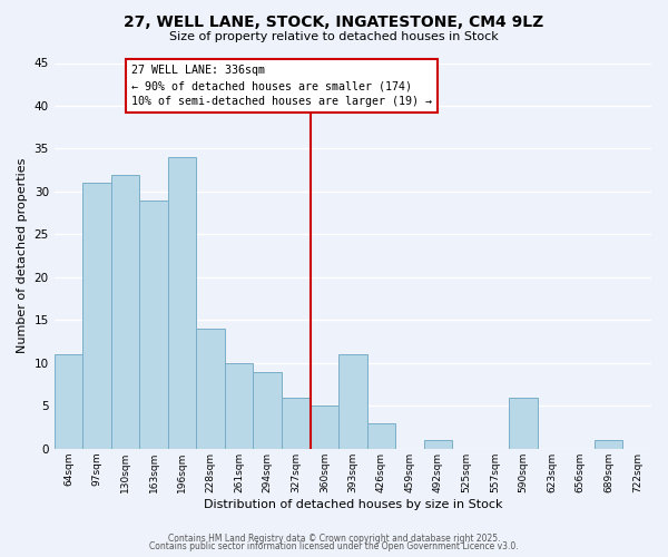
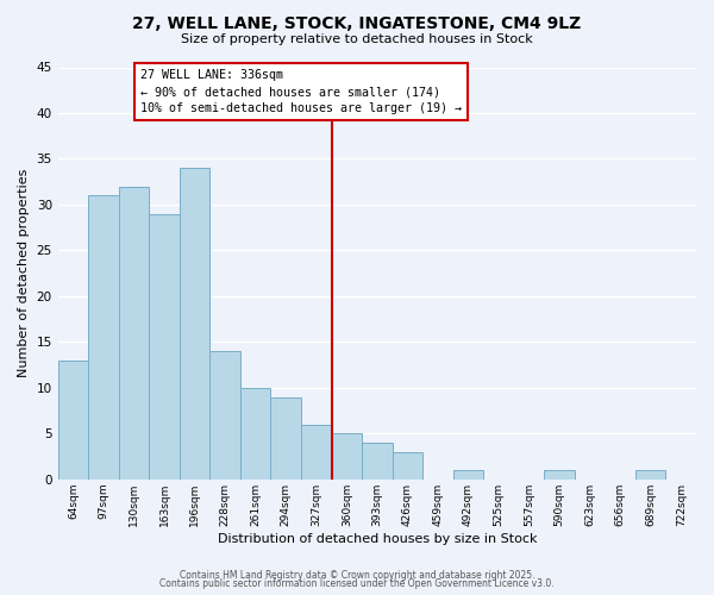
64sqm: 11 -> 13
393sqm: 11 -> 4
590sqm: 6 -> 1
